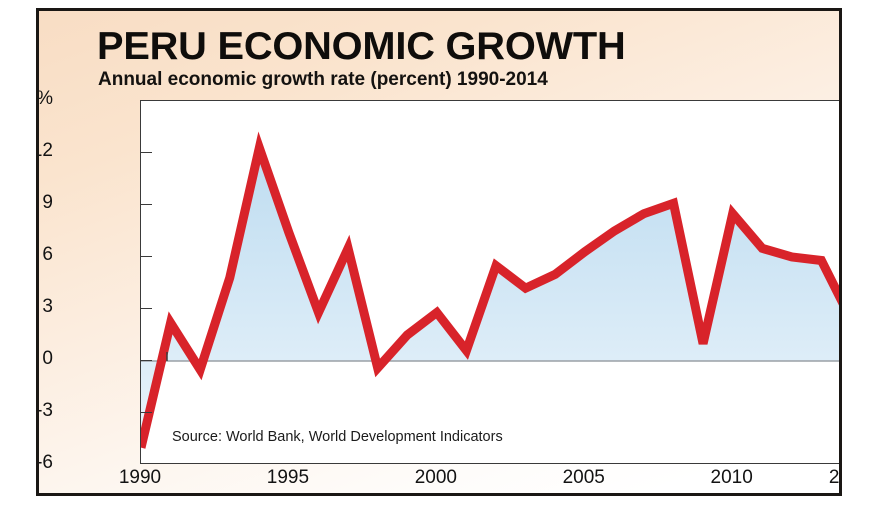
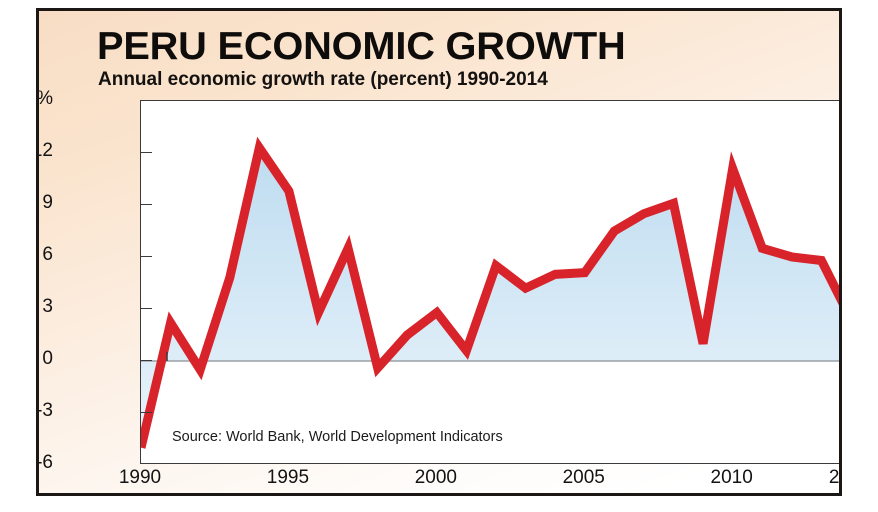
1995: 7.4% -> 9.8%
2005: 6.3% -> 5.1%
2010: 8.5% -> 11.1%
